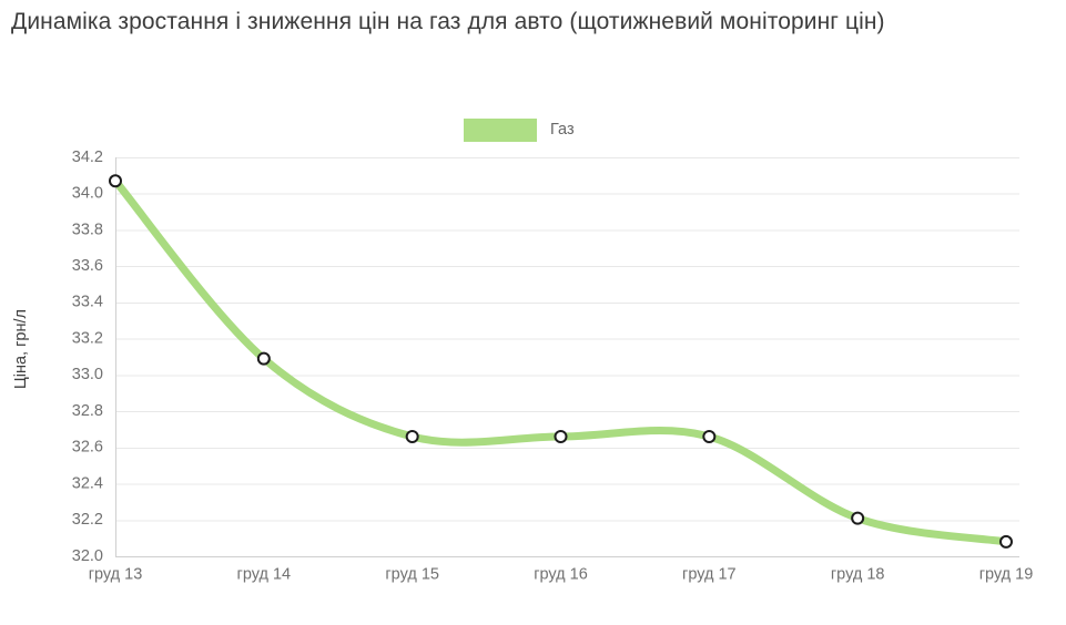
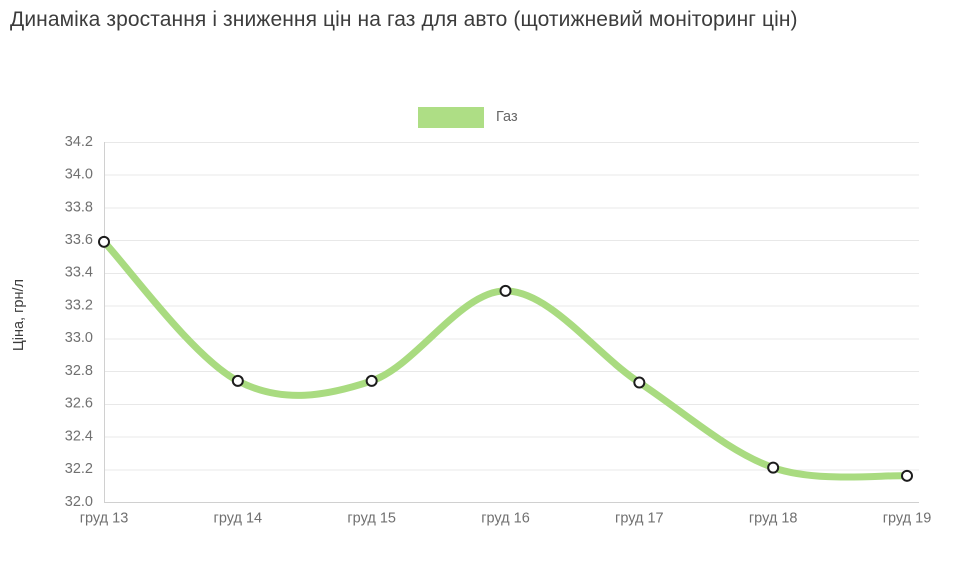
груд 13: 34.07 -> 33.59
груд 14: 33.09 -> 32.74
груд 15: 32.66 -> 32.74
груд 16: 32.66 -> 33.29
груд 17: 32.66 -> 32.73
груд 19: 32.08 -> 32.16
